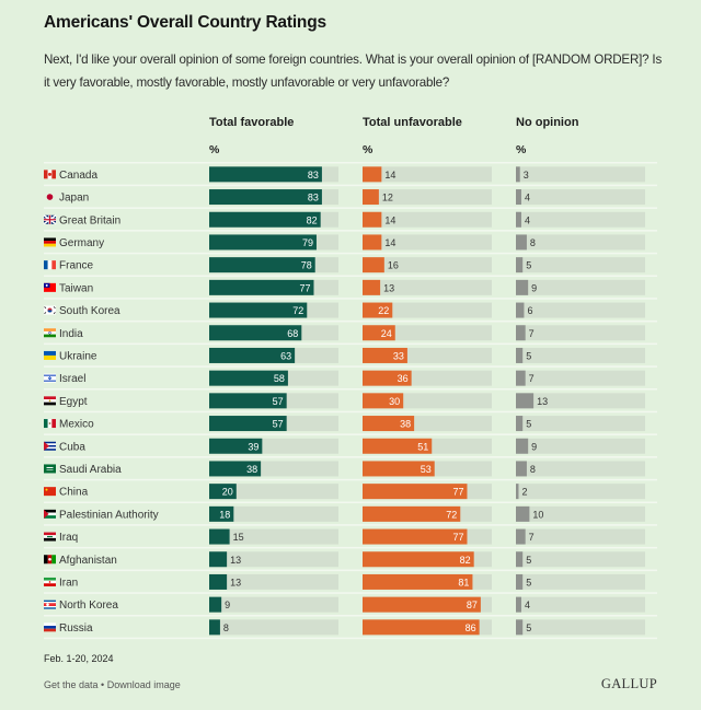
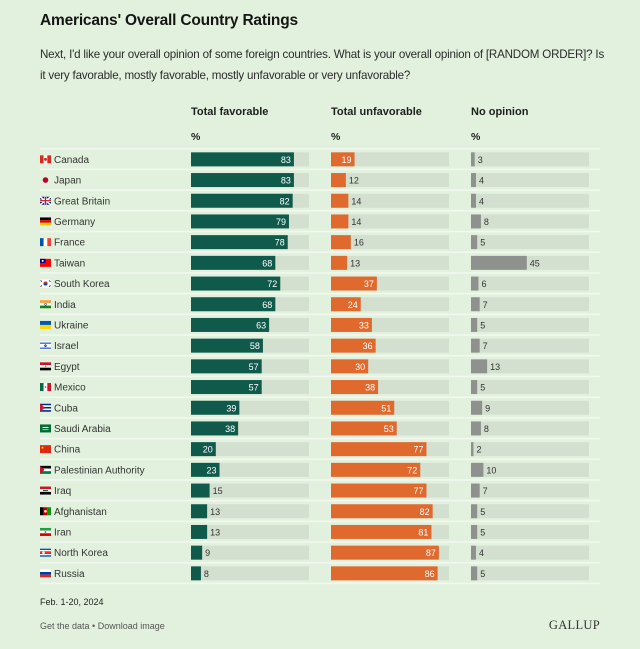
Total unfavorable/Canada: 14 -> 19
Total favorable/Taiwan: 77 -> 68
No opinion/Taiwan: 9 -> 45
Total unfavorable/South Korea: 22 -> 37
Total favorable/Palestinian Authority: 18 -> 23
